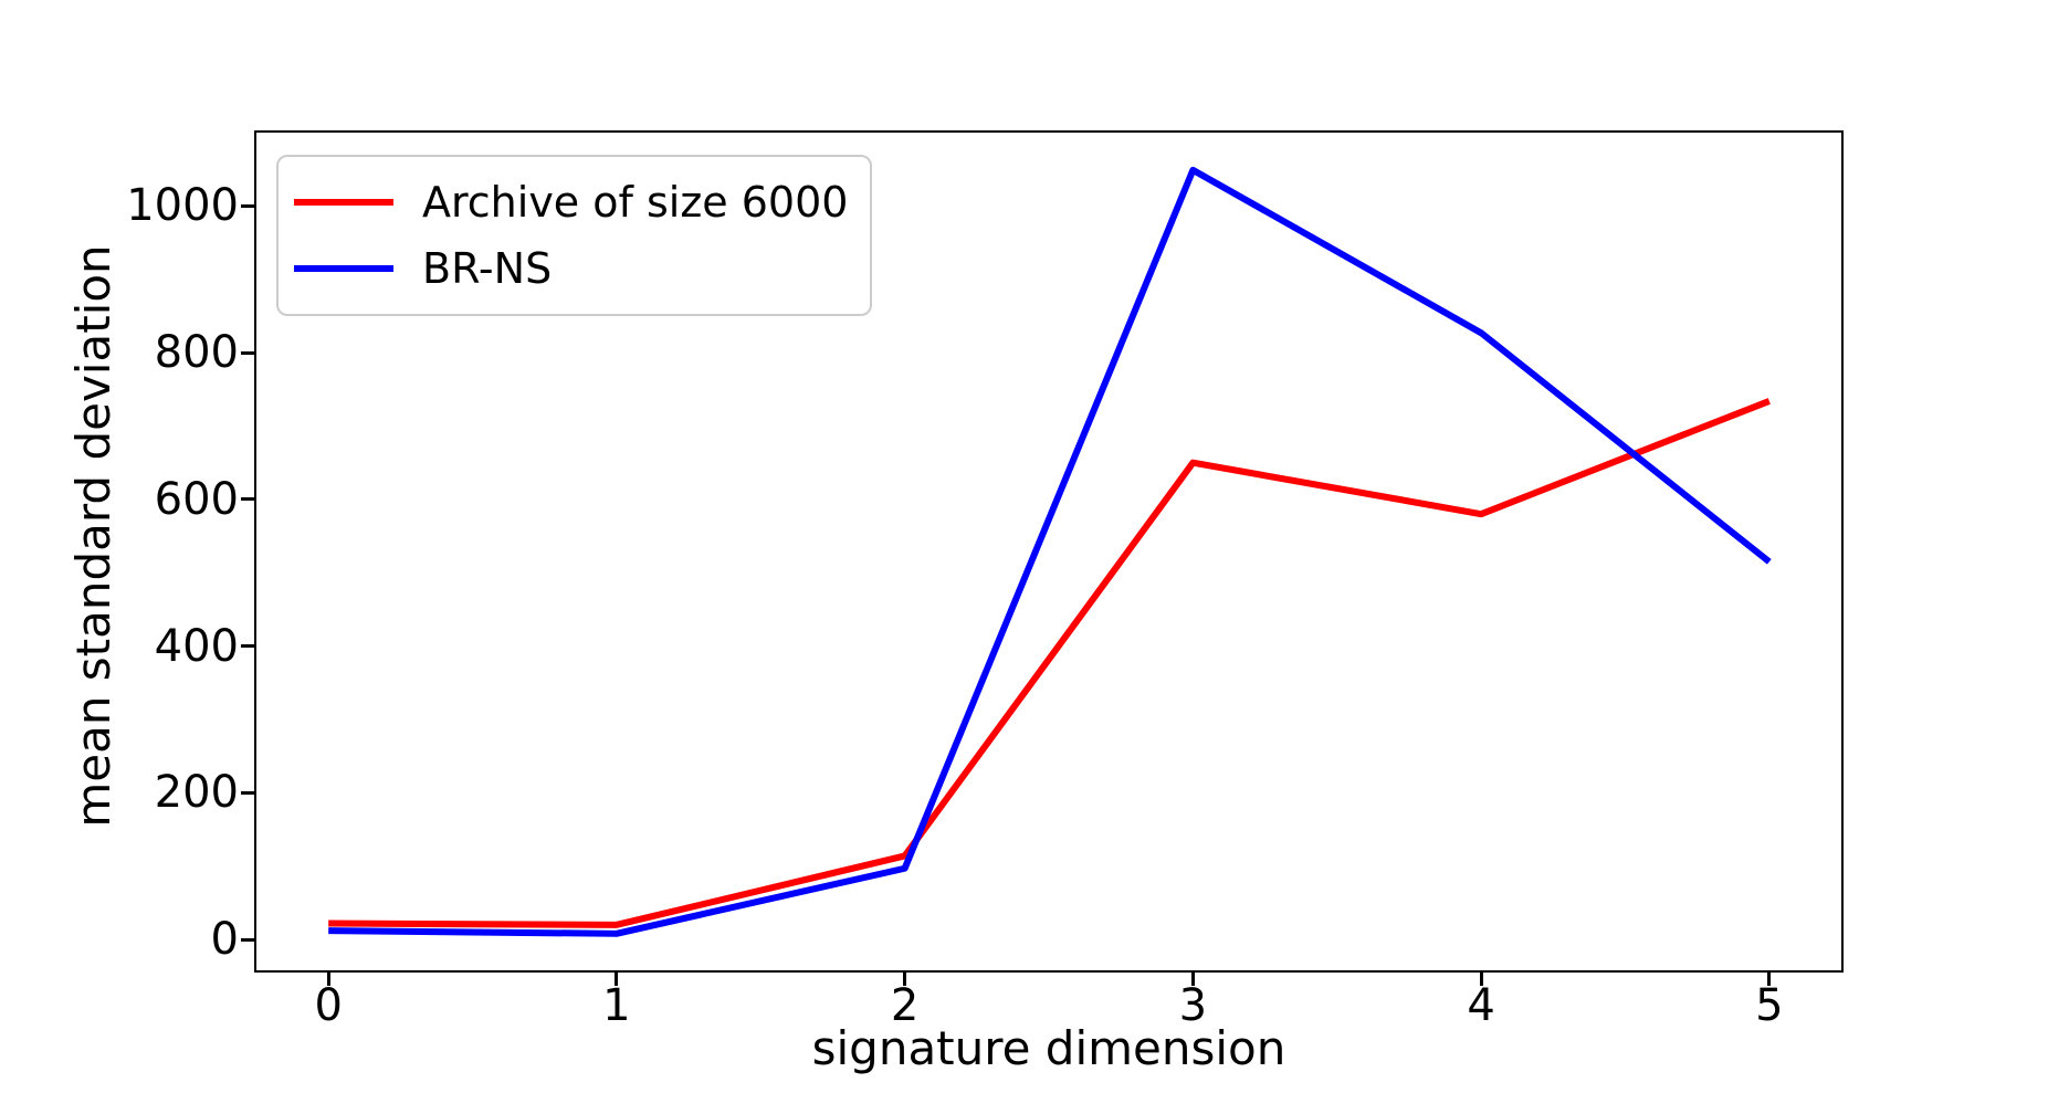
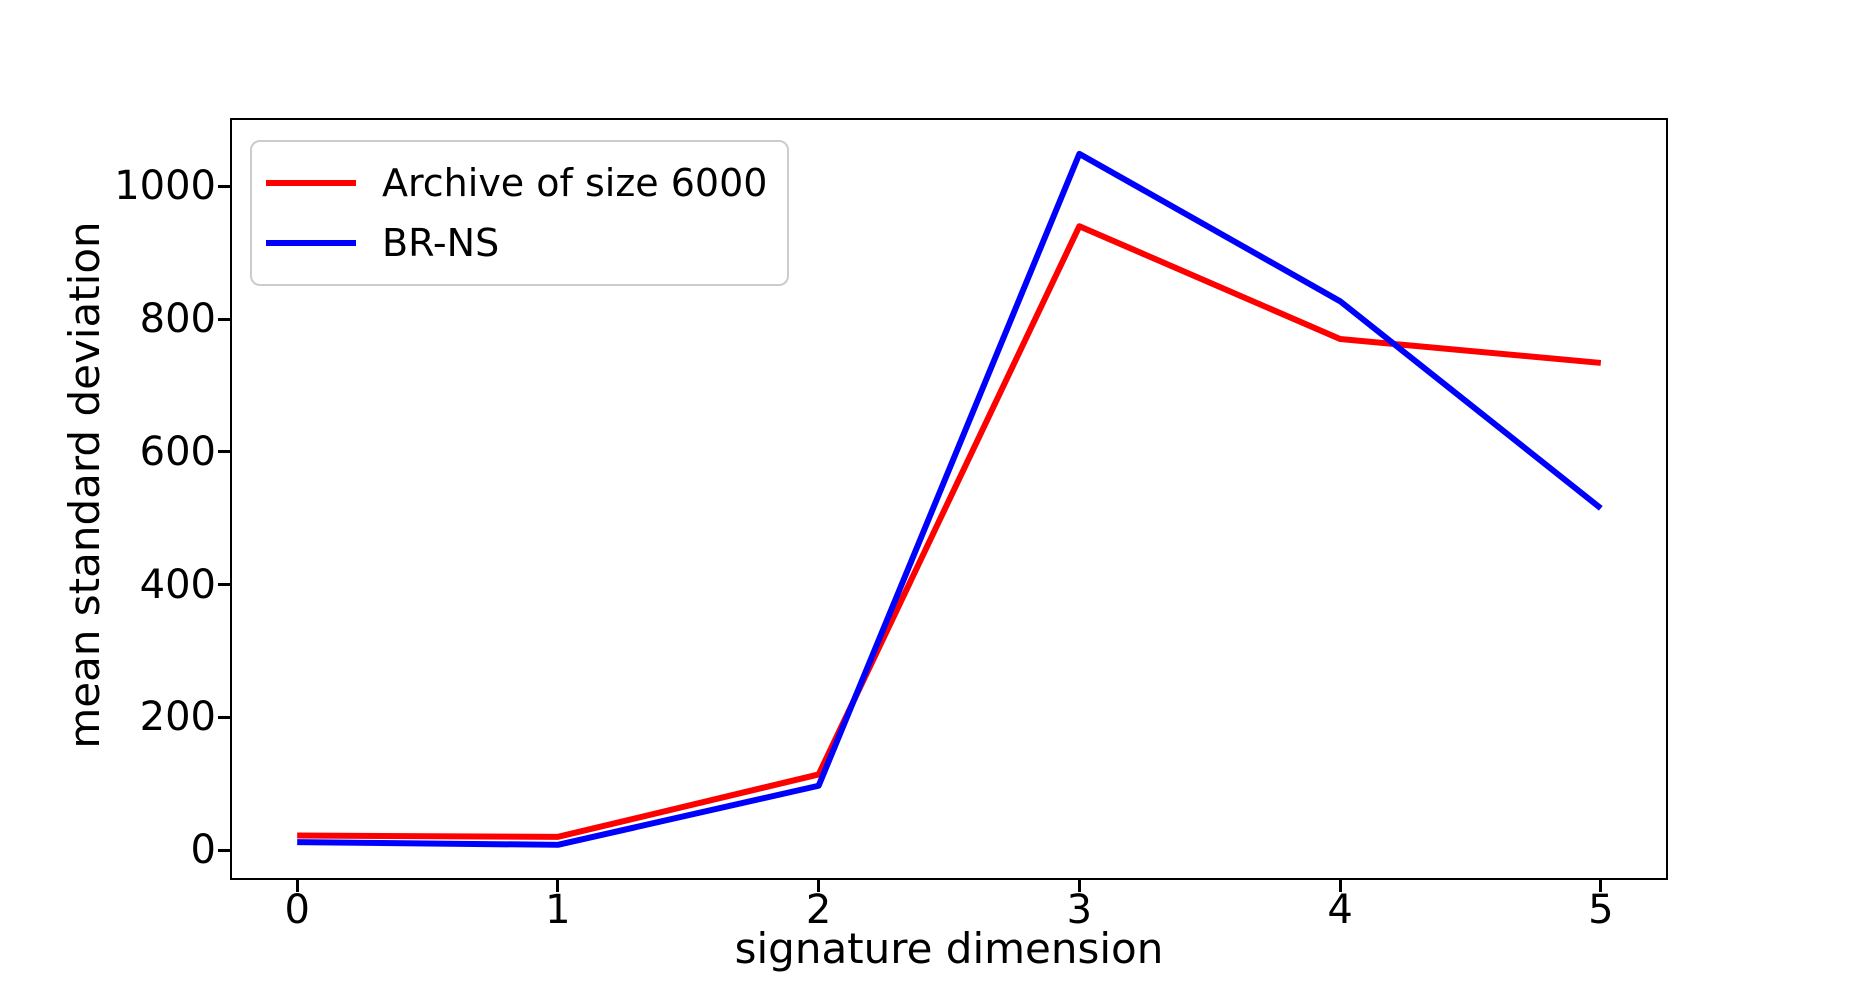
Archive of size 6000/3: 650 -> 940
Archive of size 6000/4: 580 -> 770
